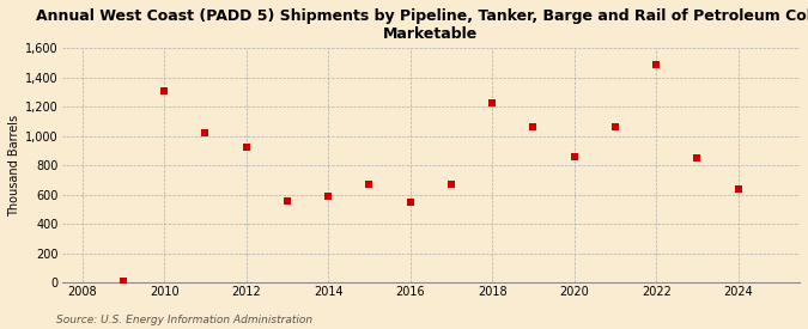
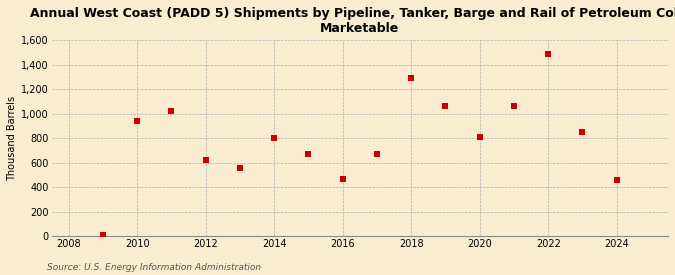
2010: 1,310 -> 940
2012: 920 -> 620
2014: 590 -> 800
2016: 550 -> 470
2018: 1,230 -> 1,290
2020: 860 -> 810
2024: 640 -> 460
